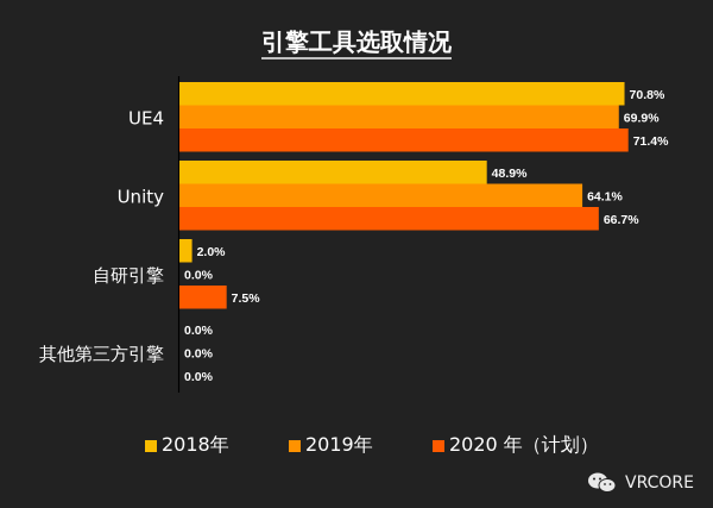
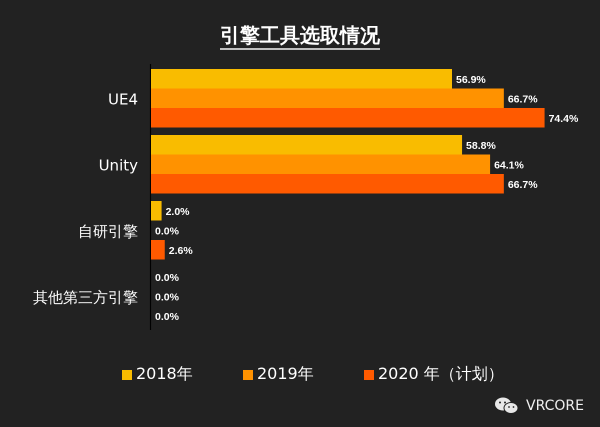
2018年/UE4: 70.8% -> 56.9%
2019年/UE4: 69.9% -> 66.7%
2020 年（计划）/UE4: 71.4% -> 74.4%
2018年/Unity: 48.9% -> 58.8%
2020 年（计划）/自研引擎: 7.5% -> 2.6%
